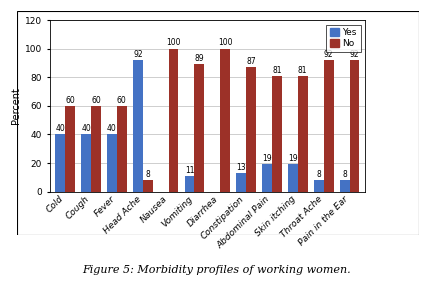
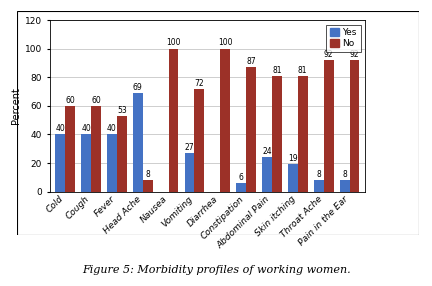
No/Fever: 60 -> 53
Yes/Head Ache: 92 -> 69
Yes/Vomiting: 11 -> 27
No/Vomiting: 89 -> 72
Yes/Constipation: 13 -> 6
Yes/Abdominal Pain: 19 -> 24
